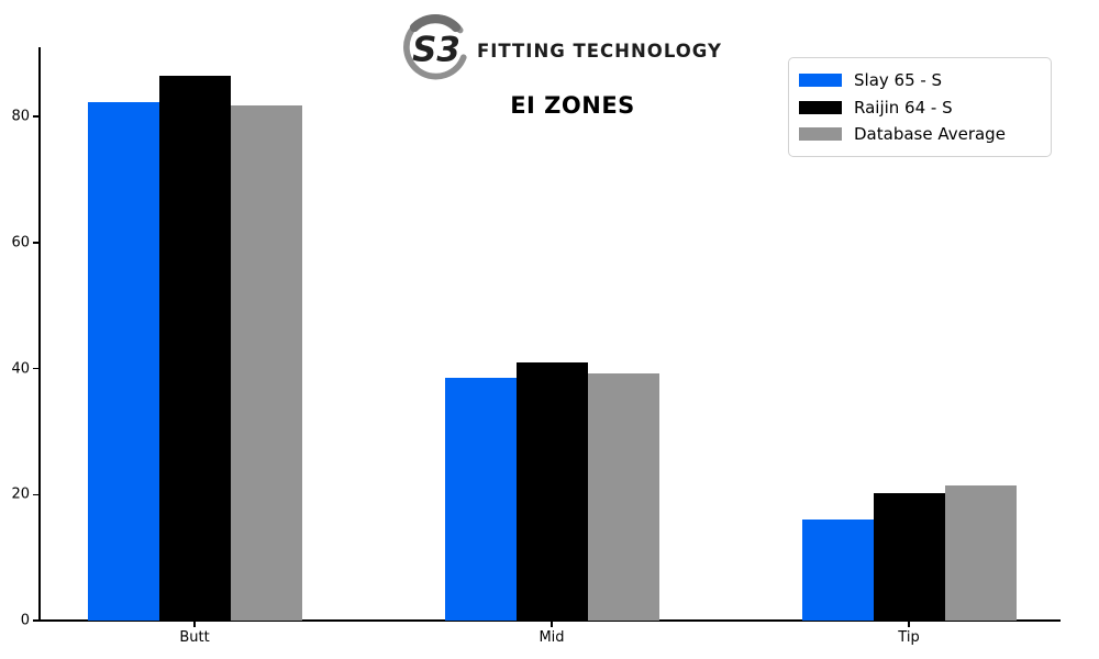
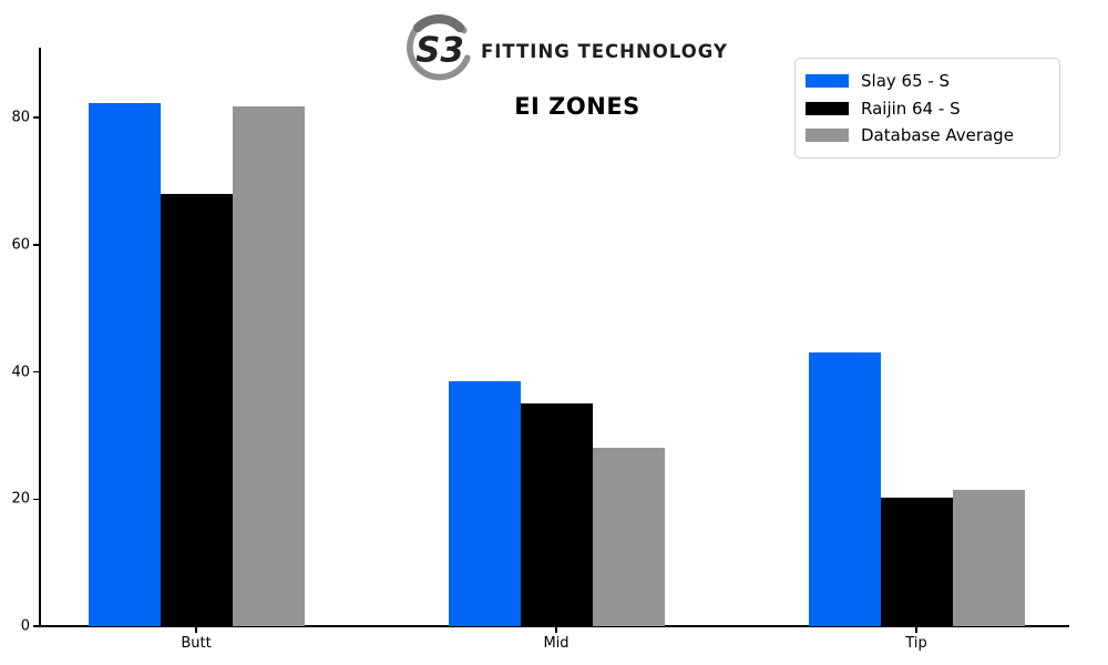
Raijin 64 - S/Butt: 86 -> 68
Raijin 64 - S/Mid: 41 -> 35
Database Average/Mid: 39 -> 28
Slay 65 - S/Tip: 16 -> 43
